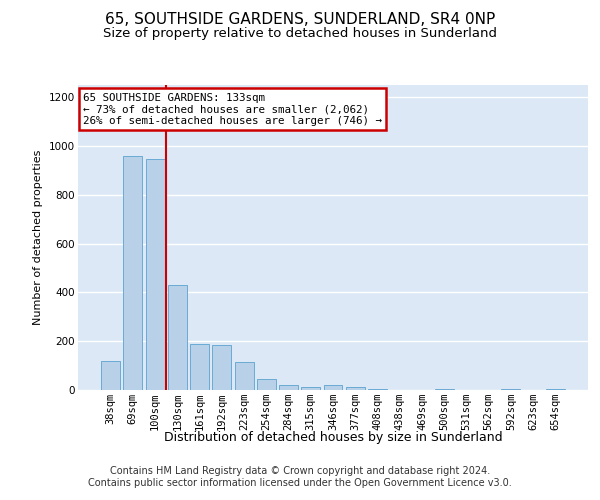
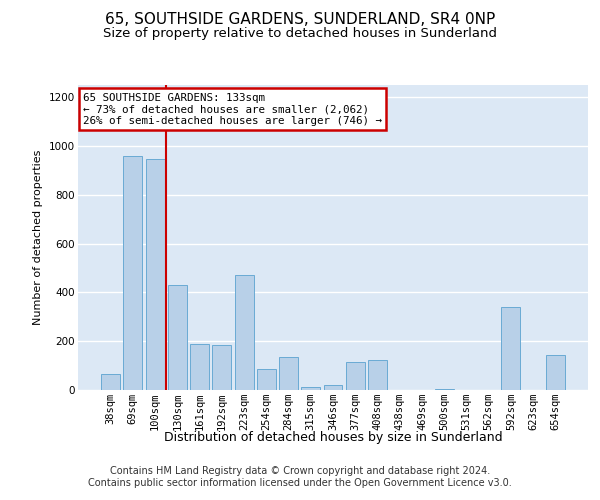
38sqm: 118 -> 65
223sqm: 113 -> 470
254sqm: 47 -> 85
284sqm: 20 -> 135
377sqm: 13 -> 115
408sqm: 5 -> 125
592sqm: 5 -> 340
654sqm: 3 -> 145
